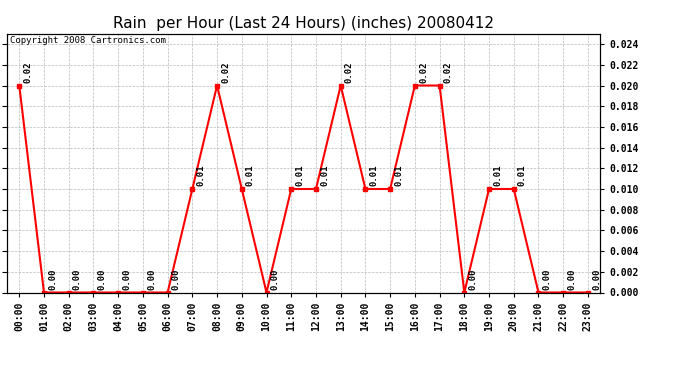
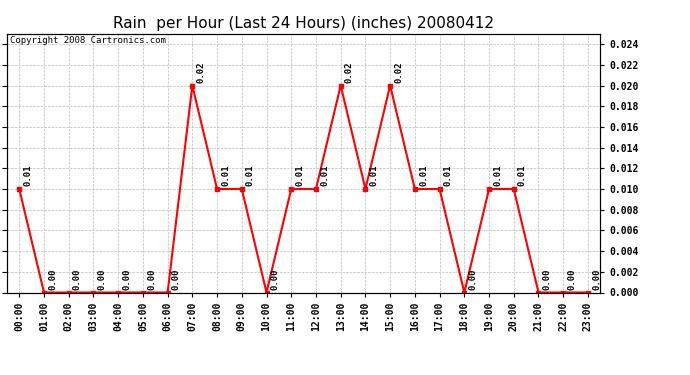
00:00: 0.02 -> 0.01
07:00: 0.01 -> 0.02
08:00: 0.02 -> 0.01
15:00: 0.01 -> 0.02
16:00: 0.02 -> 0.01
17:00: 0.02 -> 0.01
